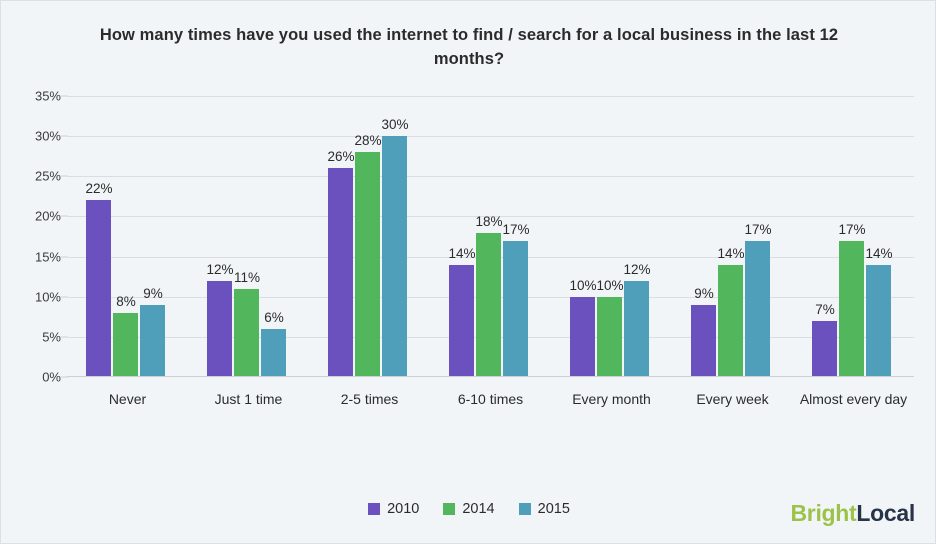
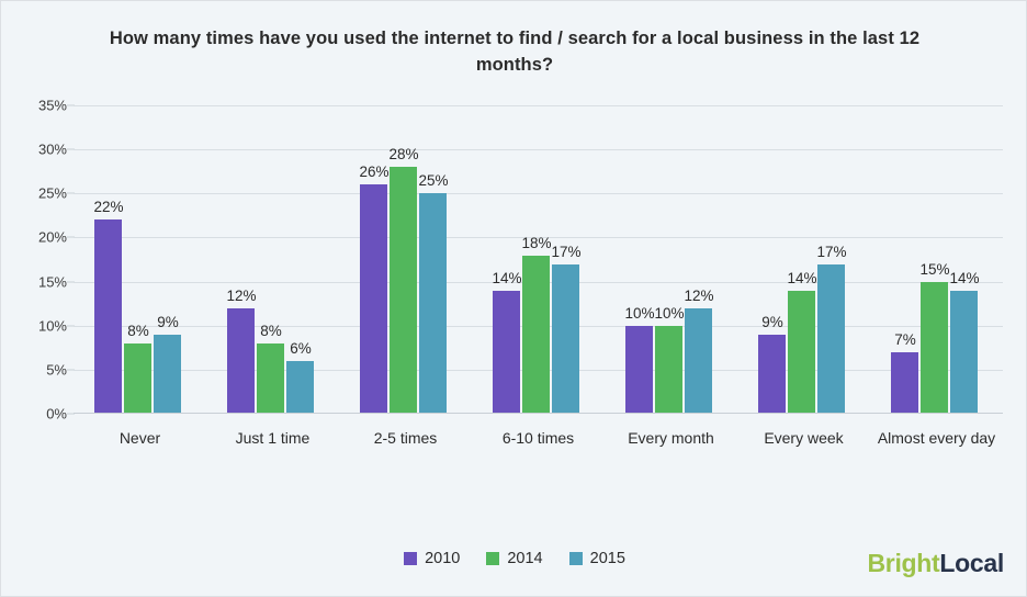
2014/Just 1 time: 11% -> 8%
2015/2-5 times: 30% -> 25%
2014/Almost every day: 17% -> 15%
